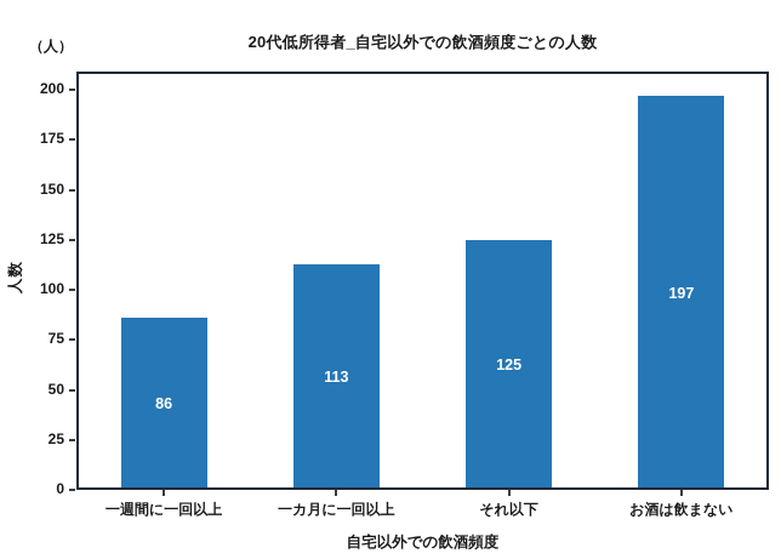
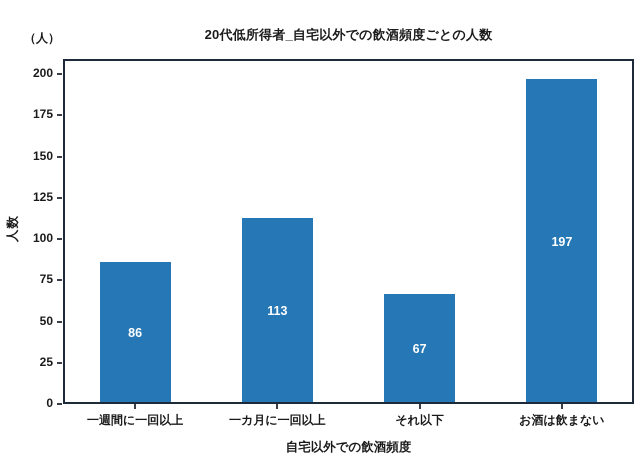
それ以下: 125 -> 67
